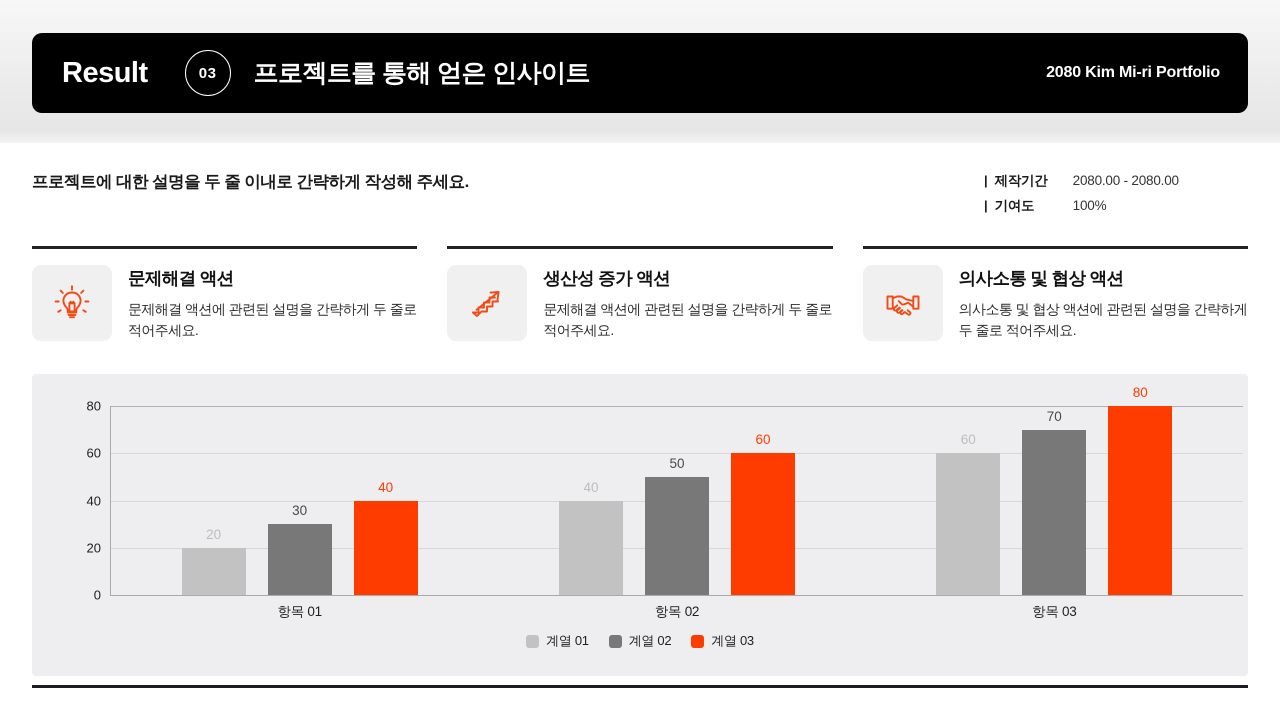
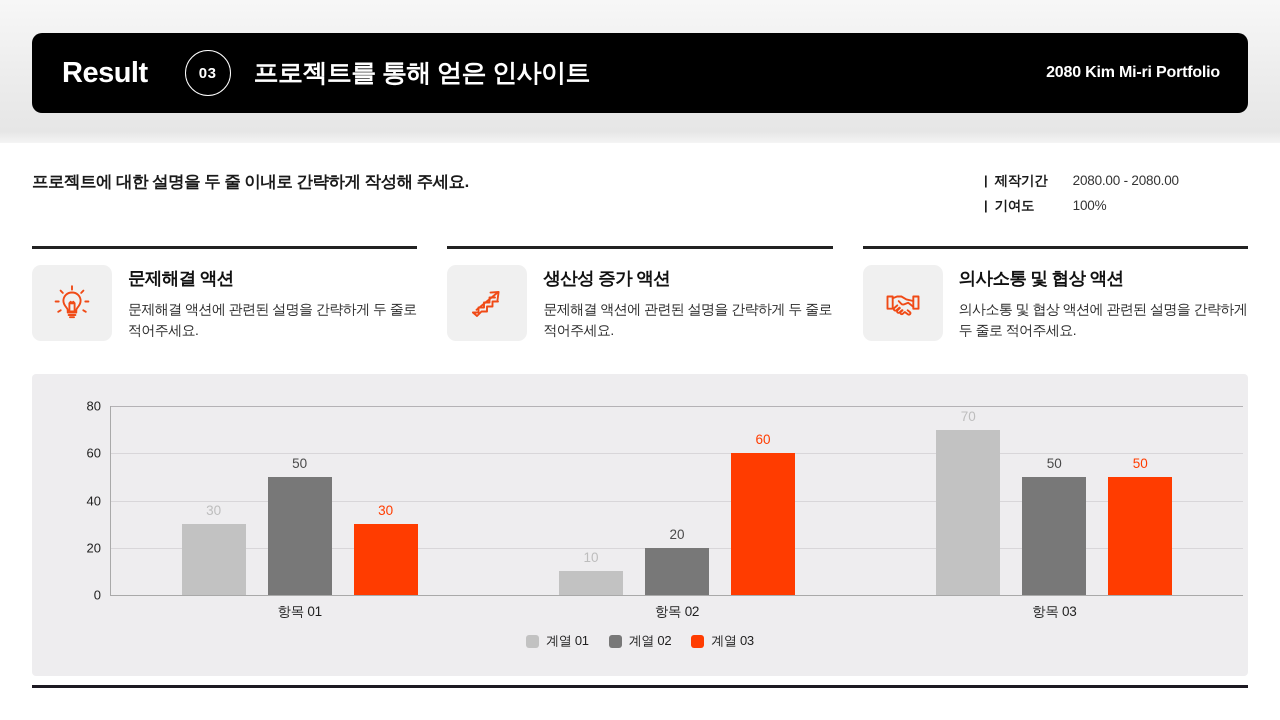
계열 01/항목 01: 20 -> 30
계열 02/항목 01: 30 -> 50
계열 03/항목 01: 40 -> 30
계열 01/항목 02: 40 -> 10
계열 02/항목 02: 50 -> 20
계열 01/항목 03: 60 -> 70
계열 02/항목 03: 70 -> 50
계열 03/항목 03: 80 -> 50
